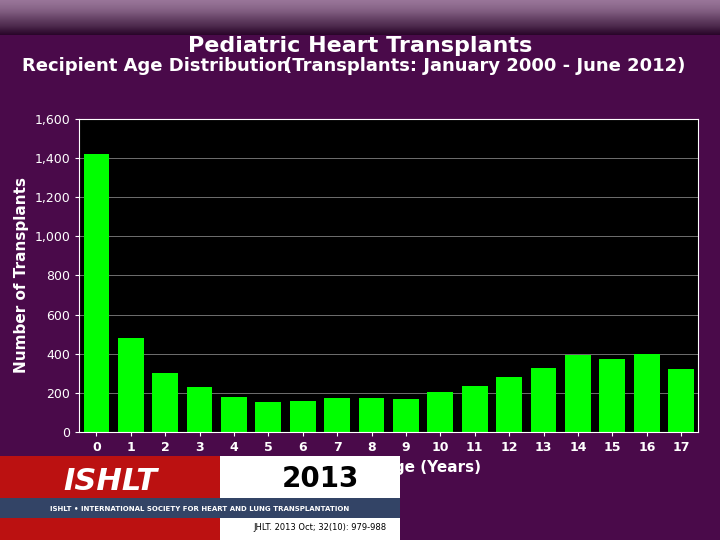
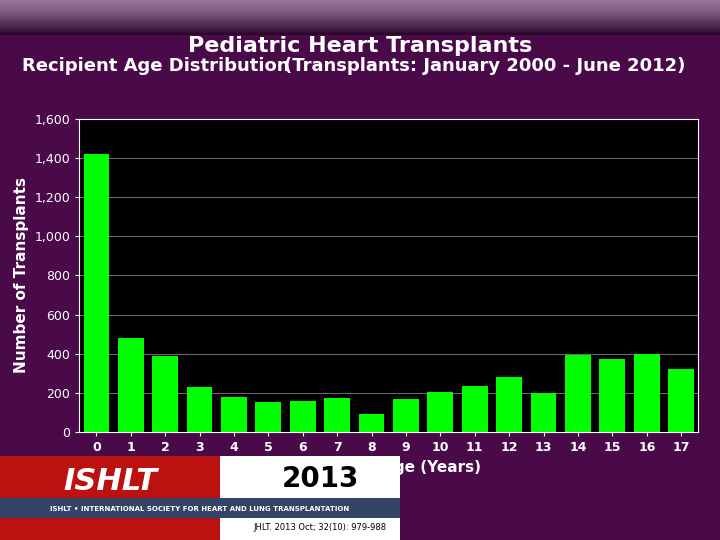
2: 300 -> 390
8: 180 -> 90
13: 320 -> 200
